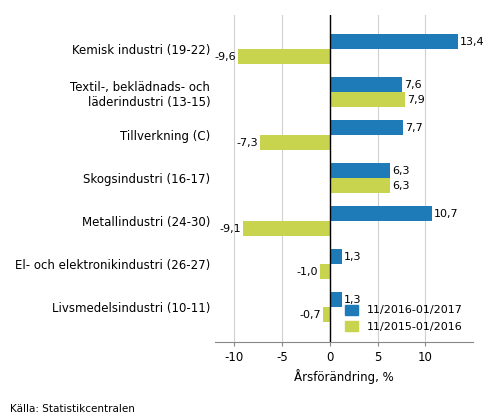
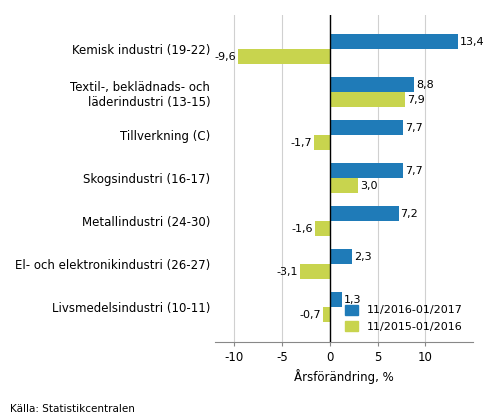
11/2016-01/2017/Textil-, beklädnads- och läderindustri (13-15): 7,6 -> 8,8
11/2015-01/2016/Tillverkning (C): -7,3 -> -1,7
11/2016-01/2017/Skogsindustri (16-17): 6,3 -> 7,7
11/2015-01/2016/Skogsindustri (16-17): 6,3 -> 3,0
11/2016-01/2017/Metallindustri (24-30): 10,7 -> 7,2
11/2015-01/2016/Metallindustri (24-30): -9,1 -> -1,6
11/2016-01/2017/El- och elektronikindustri (26-27): 1,3 -> 2,3
11/2015-01/2016/El- och elektronikindustri (26-27): -1,0 -> -3,1
